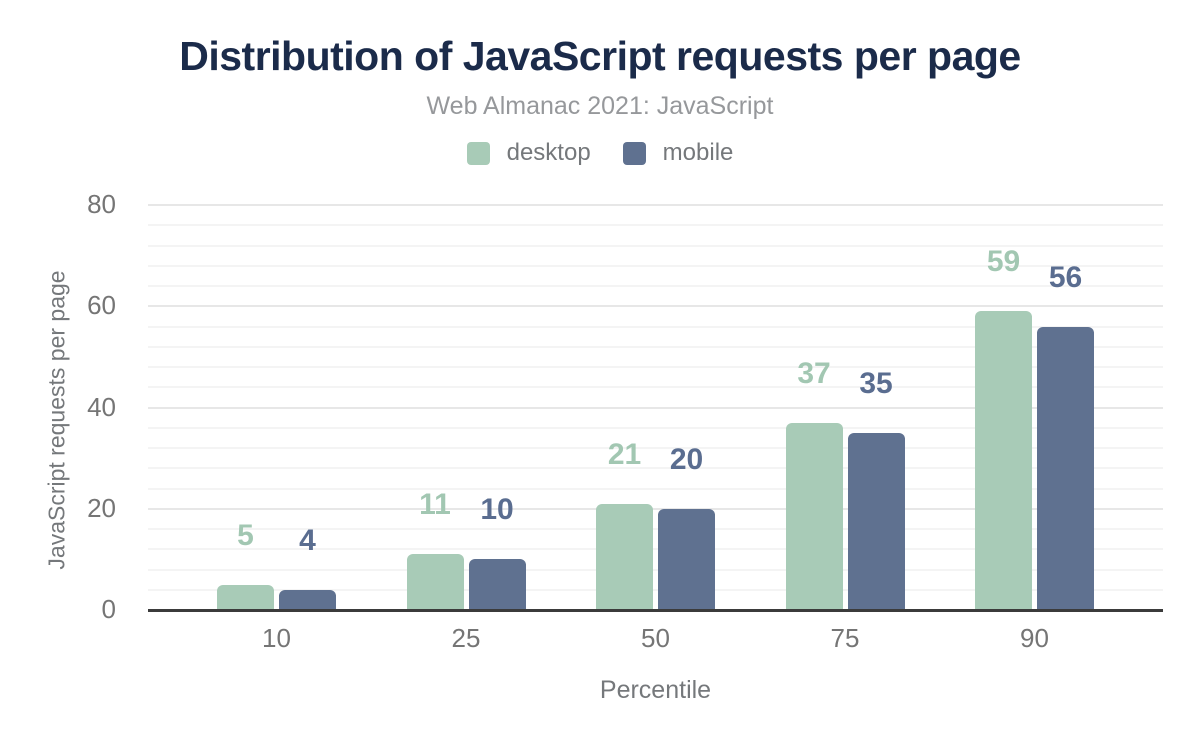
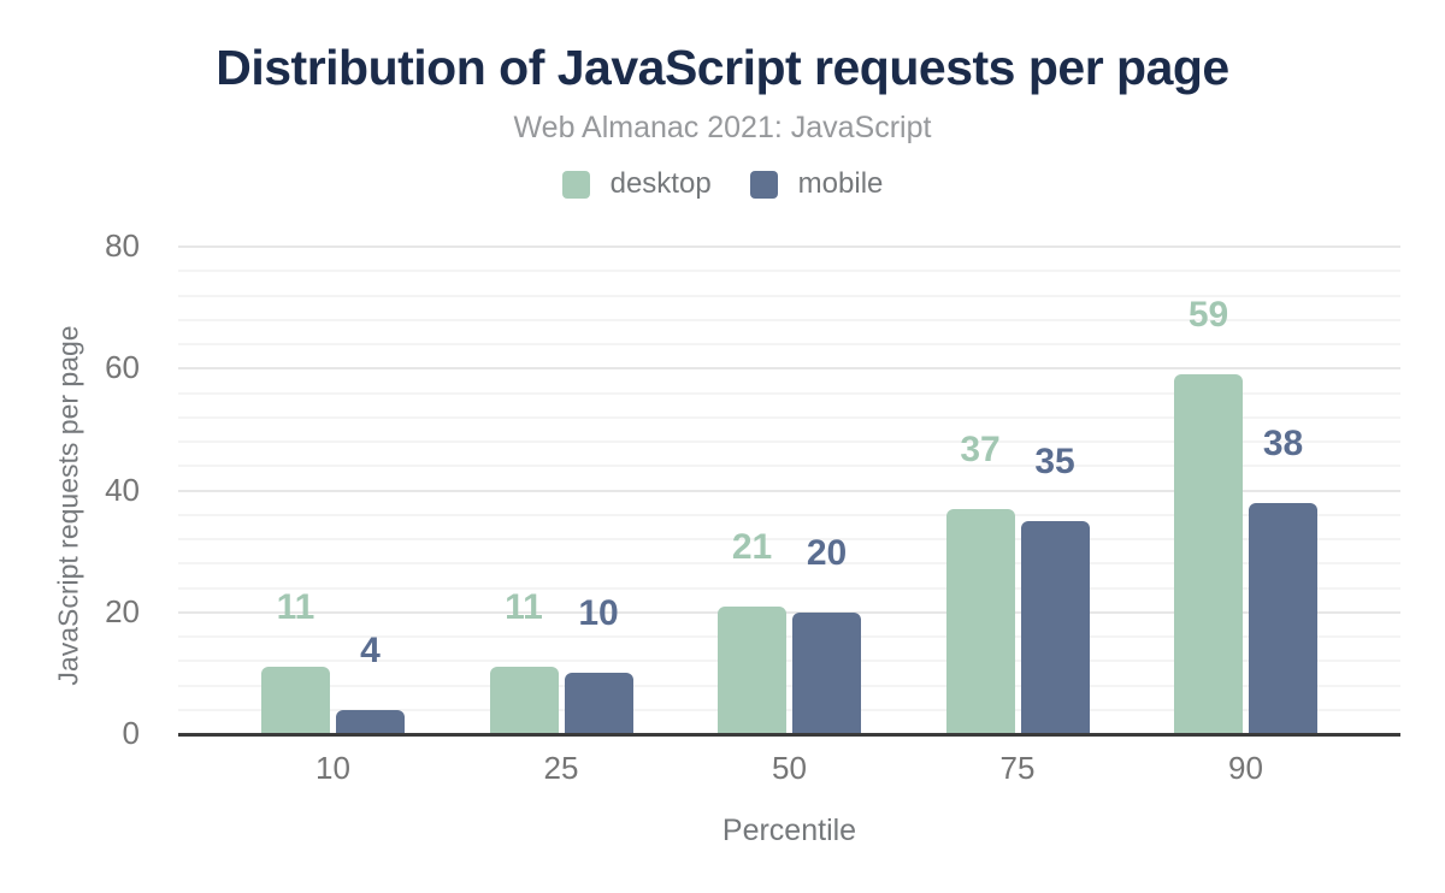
desktop/10: 5 -> 11
mobile/90: 56 -> 38
